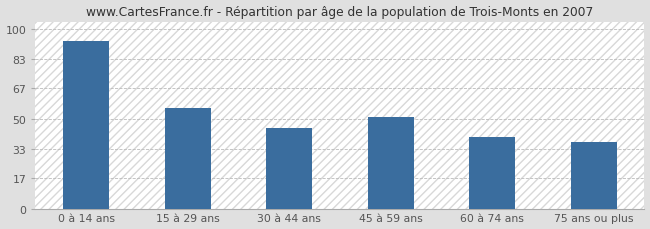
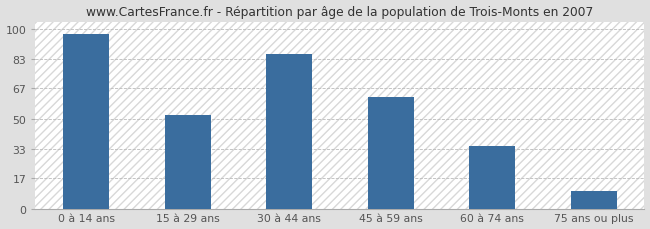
0 à 14 ans: 93 -> 97
15 à 29 ans: 56 -> 52
30 à 44 ans: 45 -> 86
45 à 59 ans: 51 -> 62
60 à 74 ans: 40 -> 35
75 ans ou plus: 37 -> 10
